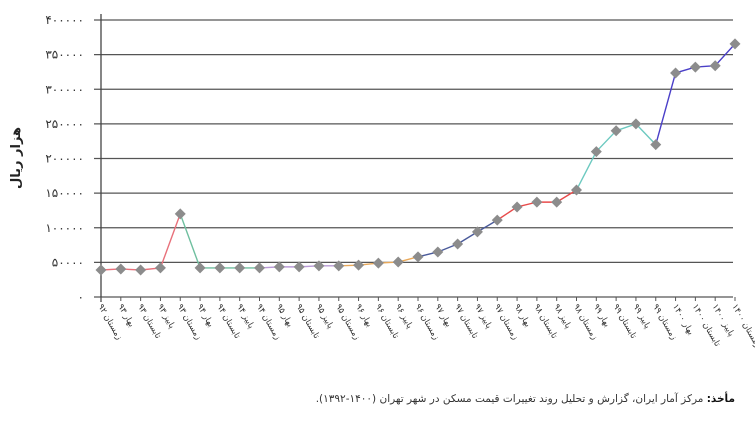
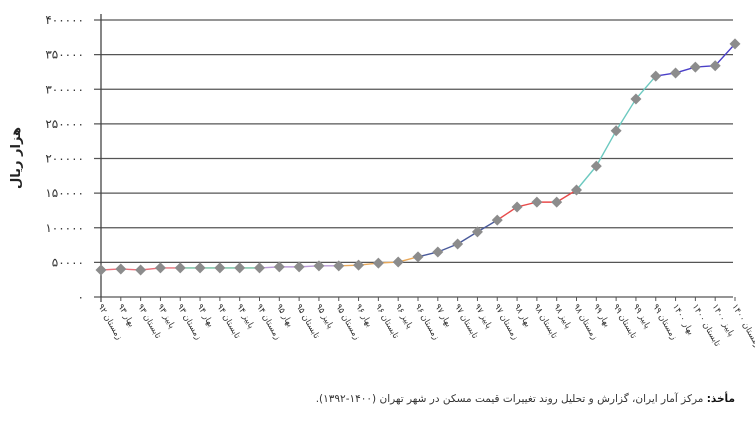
زمستان ۹۳: 120000 -> 40000
بهار ۹۹: 210000 -> 190000
پاییز ۹۹: 250000 -> 290000
زمستان ۹۹: 220000 -> 320000
